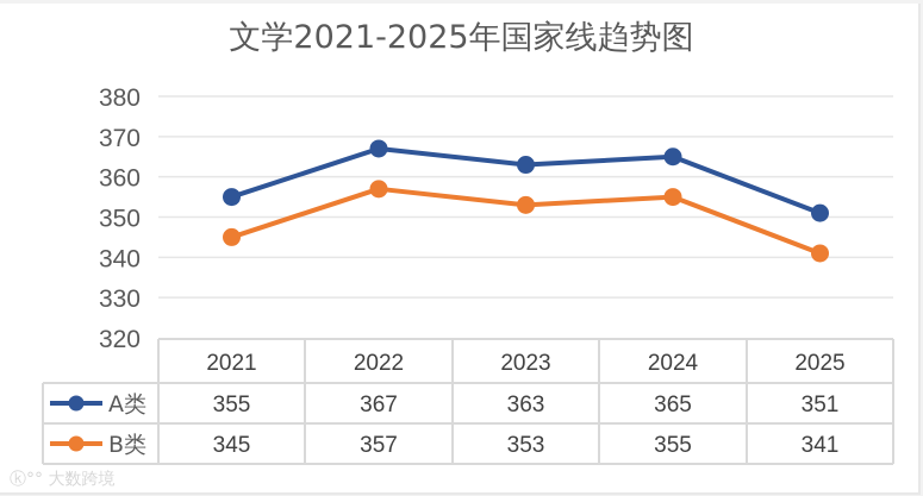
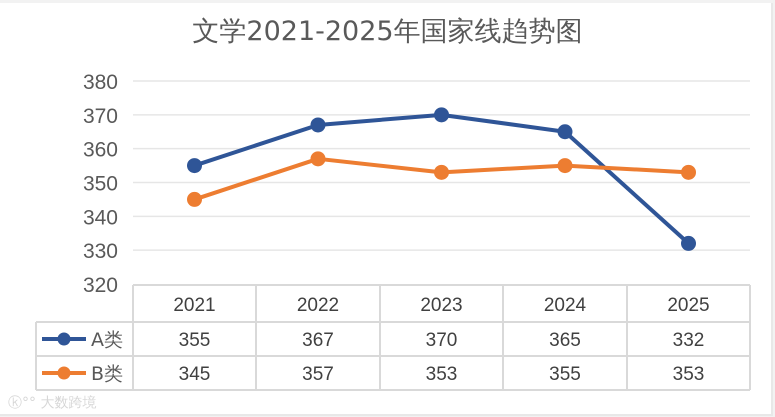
A类/2023: 363 -> 370
A类/2025: 351 -> 332
B类/2025: 341 -> 353
